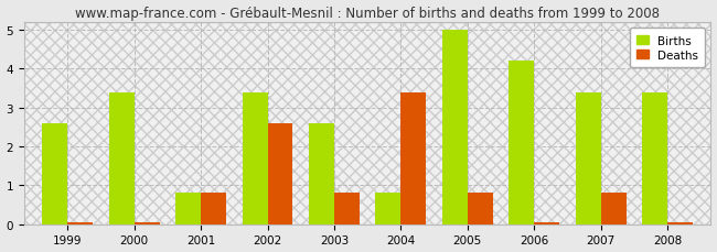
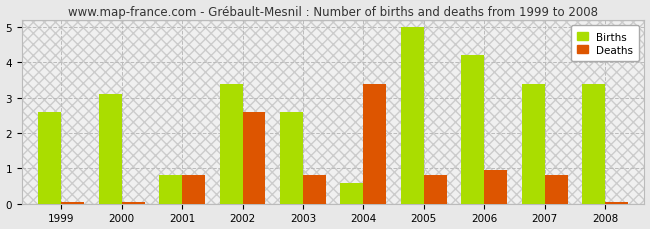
Births/2000: 3.4 -> 3.1
Births/2004: 0.8 -> 0.6
Deaths/2006: 0.05 -> 0.95
